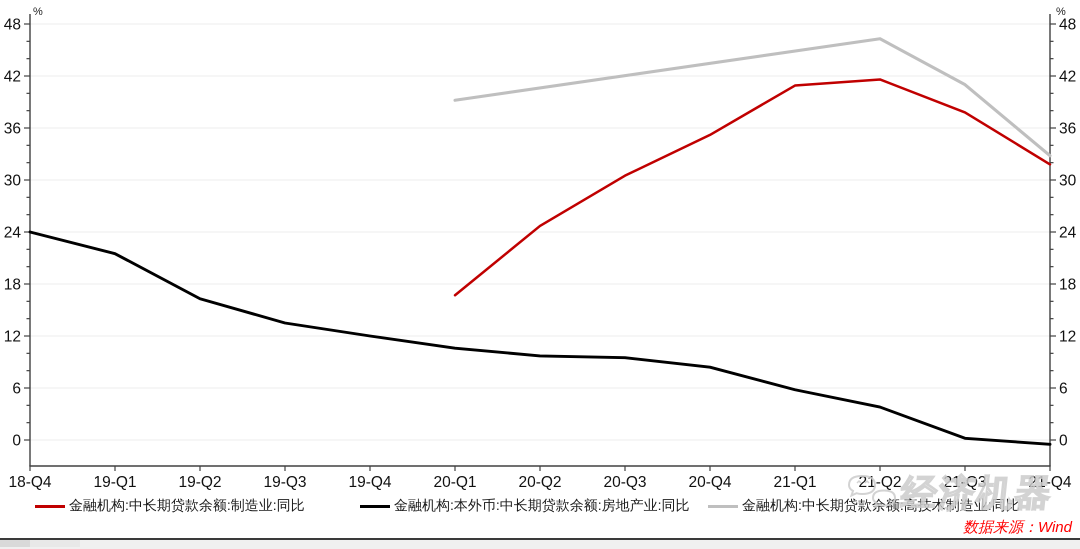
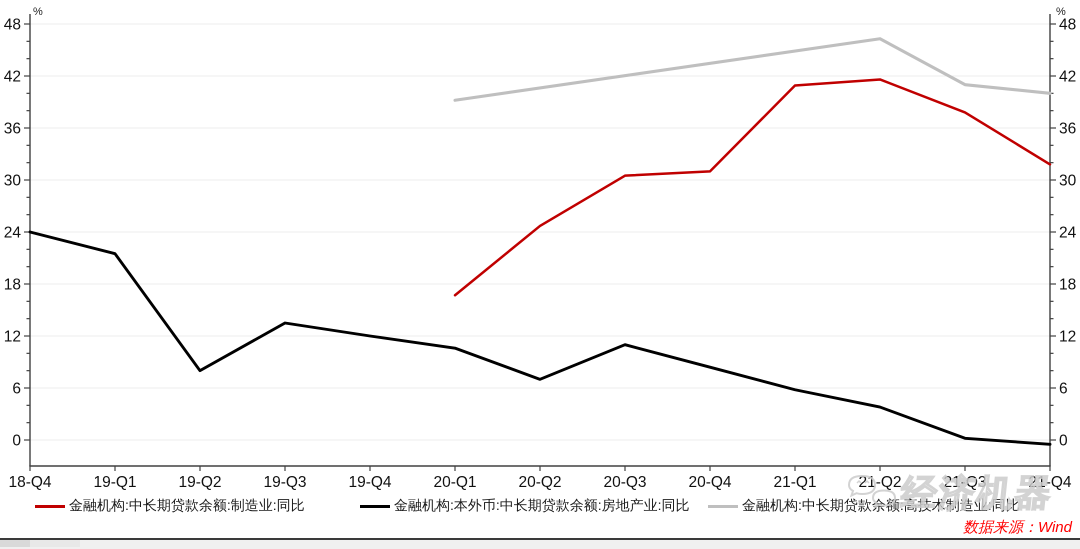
金融机构:本外币:中长期贷款余额:房地产业:同比/19-Q2: 16 -> 8
金融机构:本外币:中长期贷款余额:房地产业:同比/20-Q2: 10 -> 7
金融机构:本外币:中长期贷款余额:房地产业:同比/20-Q3: 10 -> 11
金融机构:中长期贷款余额:制造业:同比/20-Q4: 35 -> 31
金融机构:中长期贷款余额:高技术制造业:同比/21-Q4: 33 -> 40
